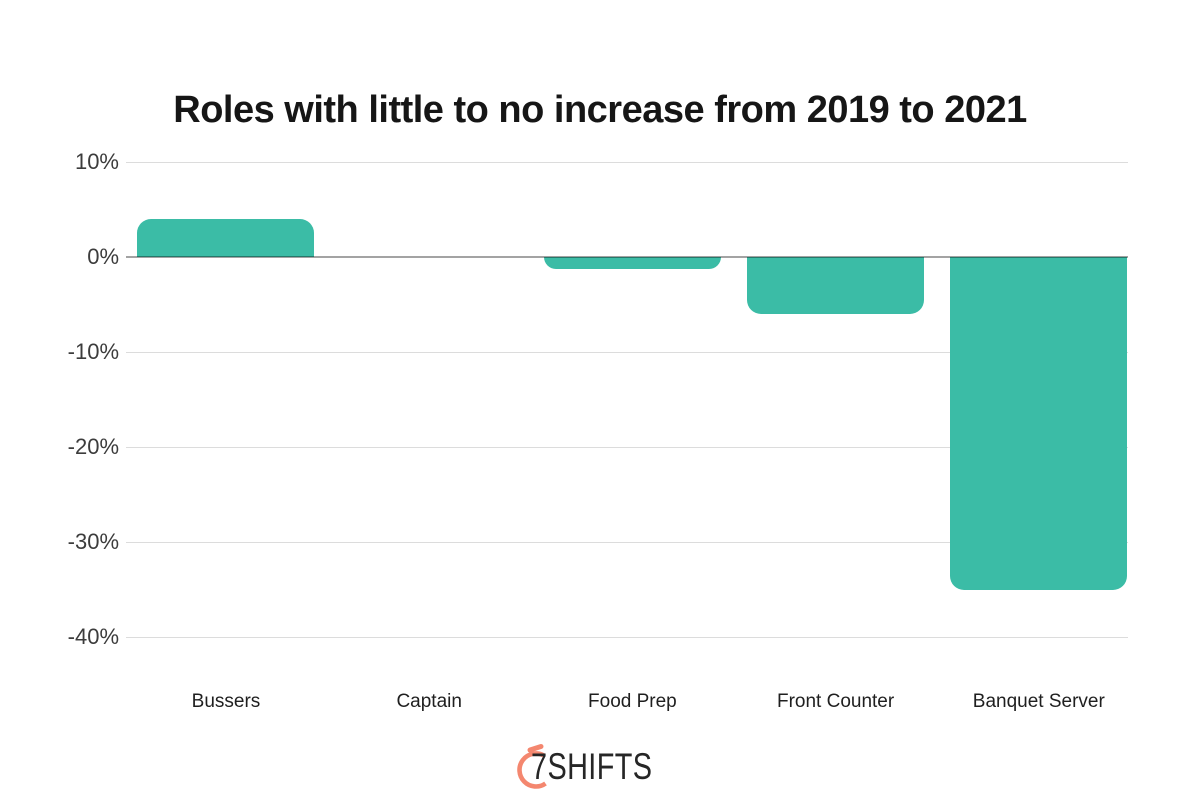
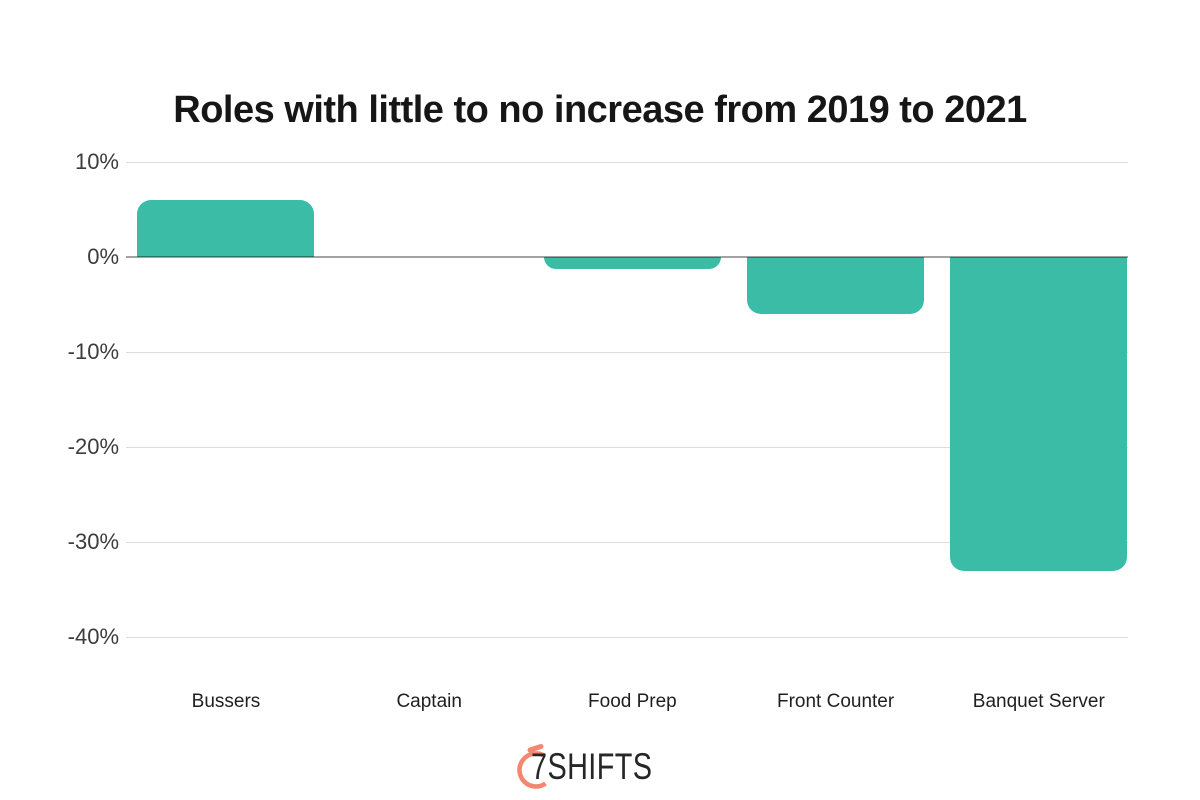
Bussers: 4% -> 6%
Banquet Server: -35% -> -33%
